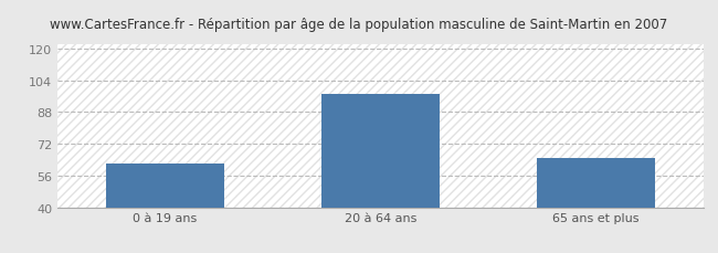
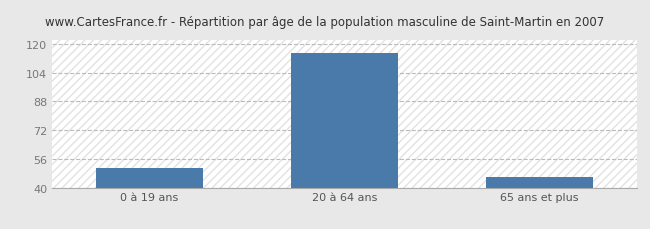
0 à 19 ans: 62 -> 51
20 à 64 ans: 97 -> 115
65 ans et plus: 65 -> 46
